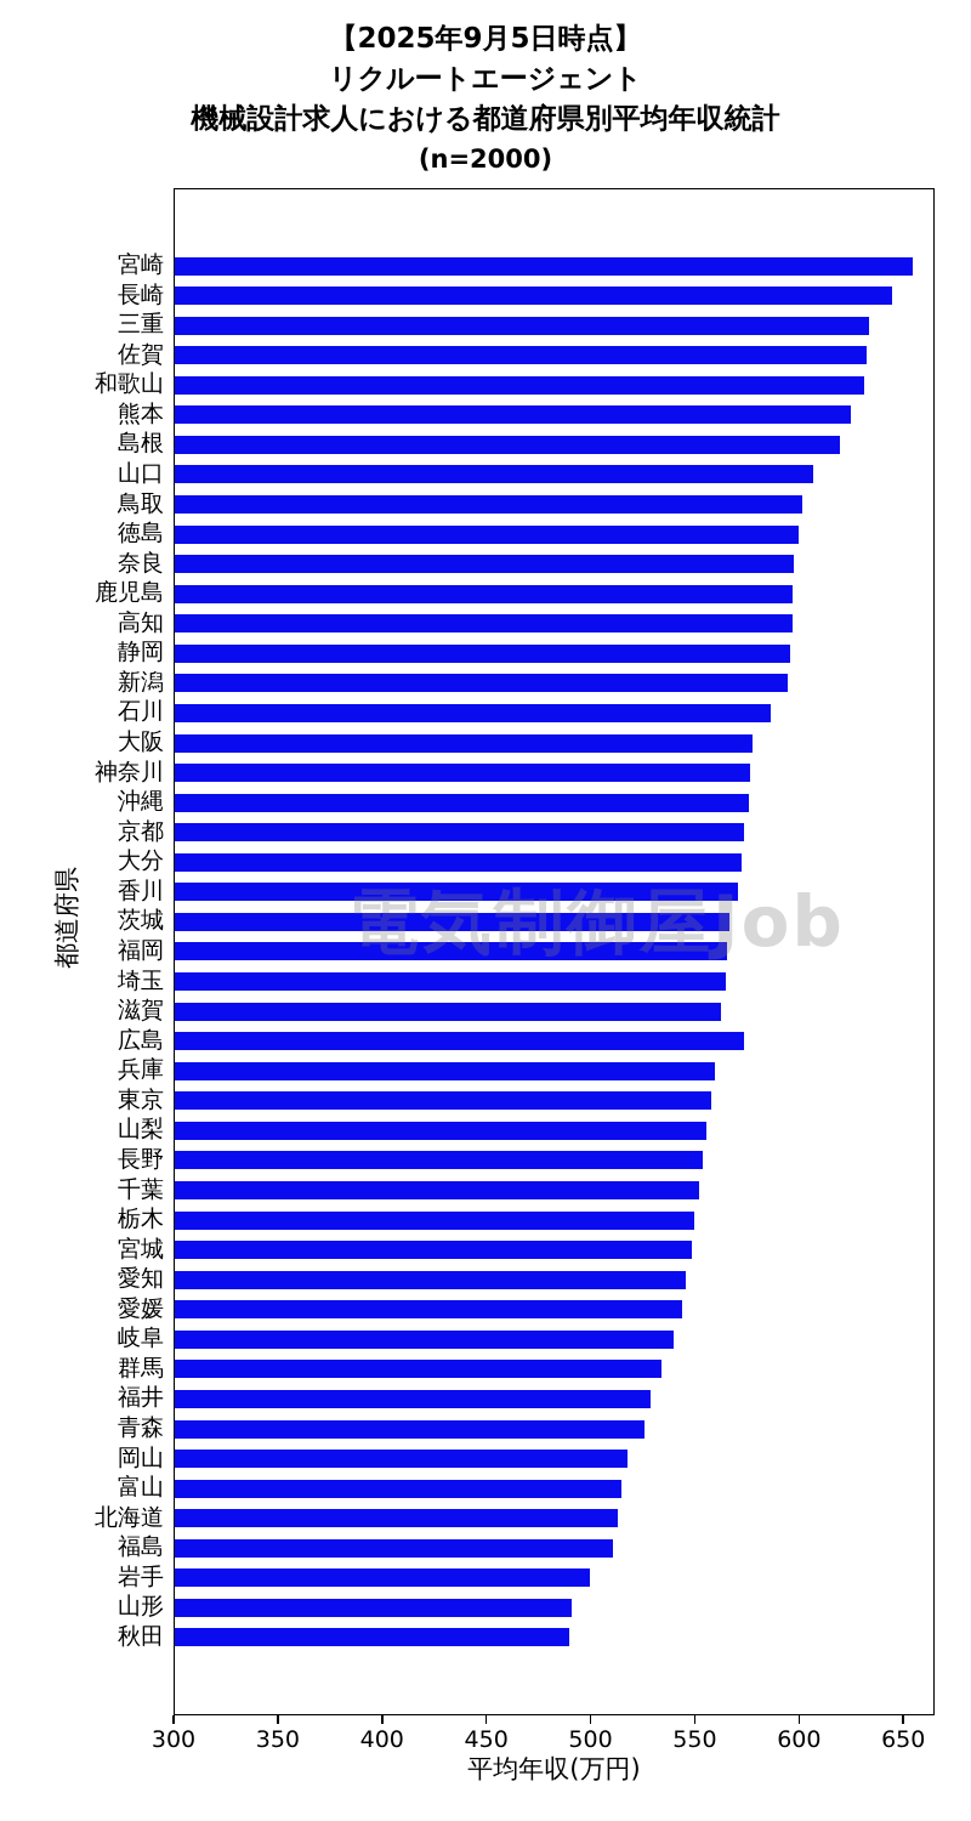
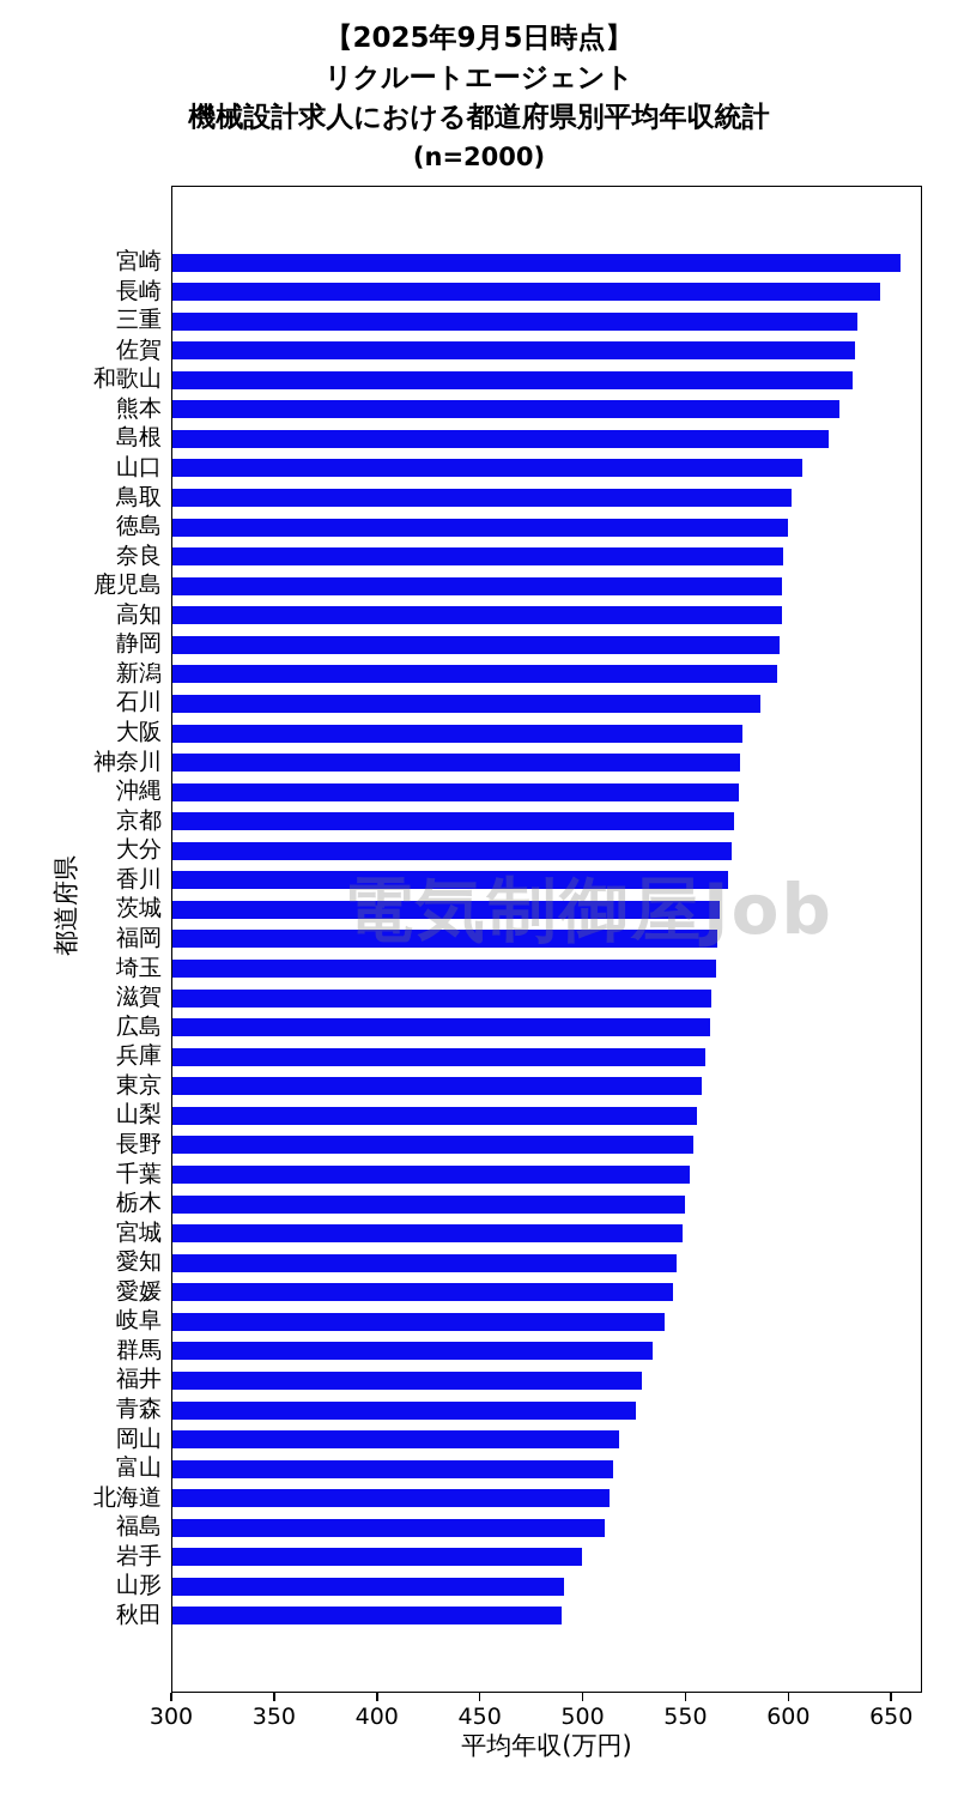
広島: 574 -> 562
